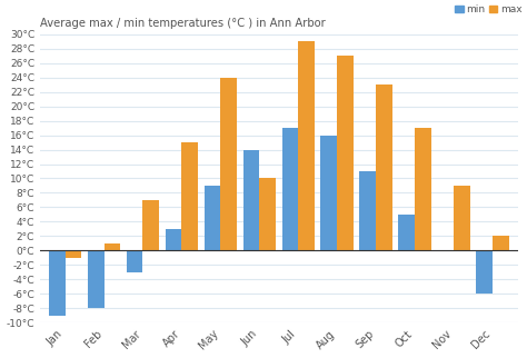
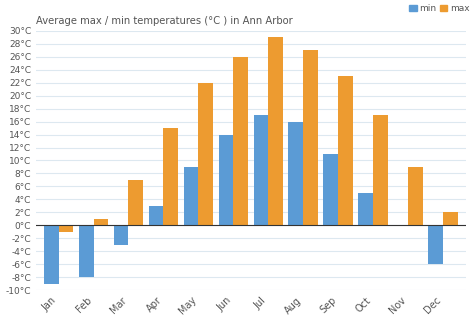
max/May: 24°C -> 22°C
max/Jun: 10°C -> 26°C
